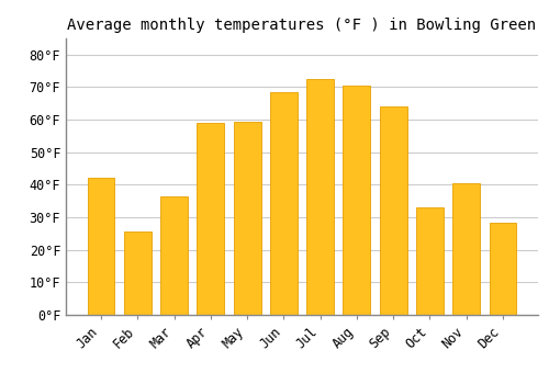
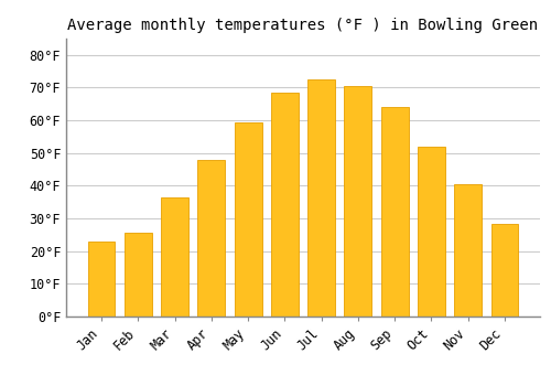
Jan: 42.0°F -> 23.0°F
Apr: 59.0°F -> 48.0°F
Oct: 33.0°F -> 52.0°F
